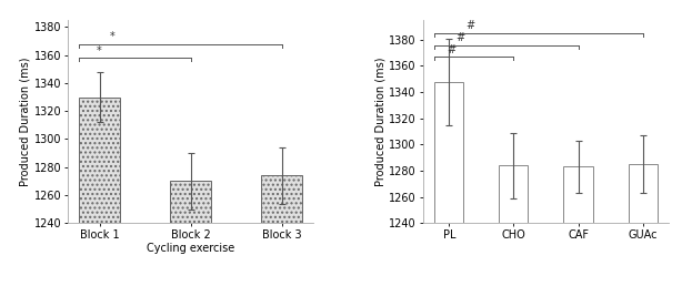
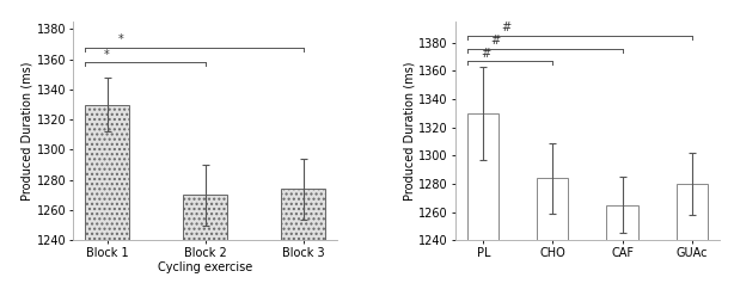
PL: 1348 -> 1330
CAF: 1283 -> 1265
GUAc: 1285 -> 1280
